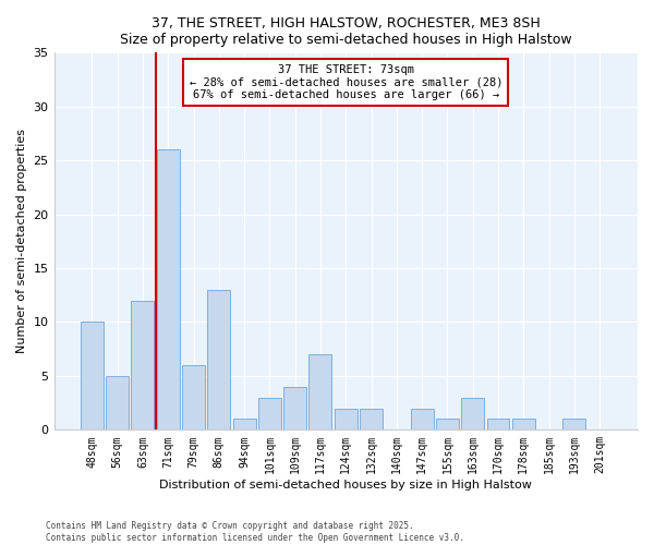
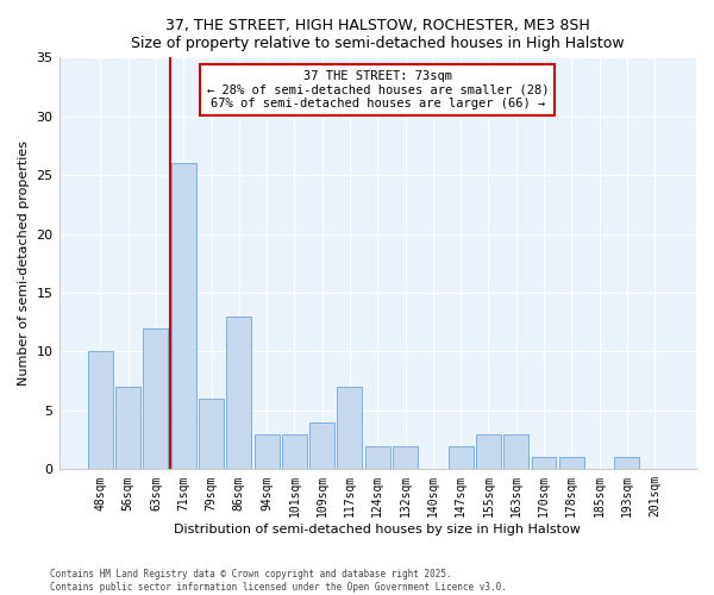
56sqm: 5 -> 7
94sqm: 1 -> 3
155sqm: 1 -> 3
